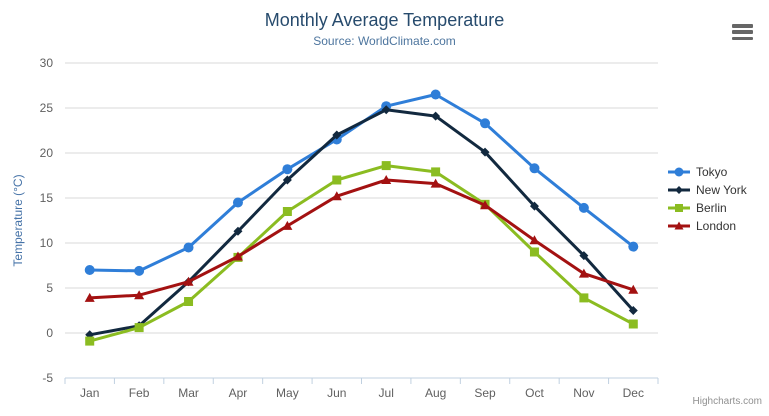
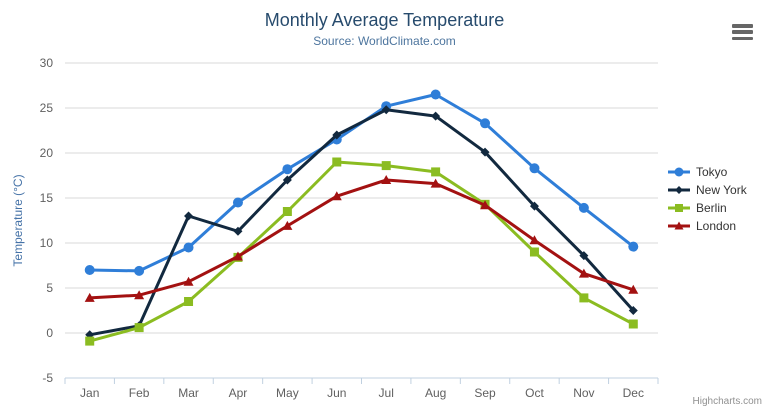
New York/Mar: 6 -> 13
Berlin/Jun: 17 -> 19
